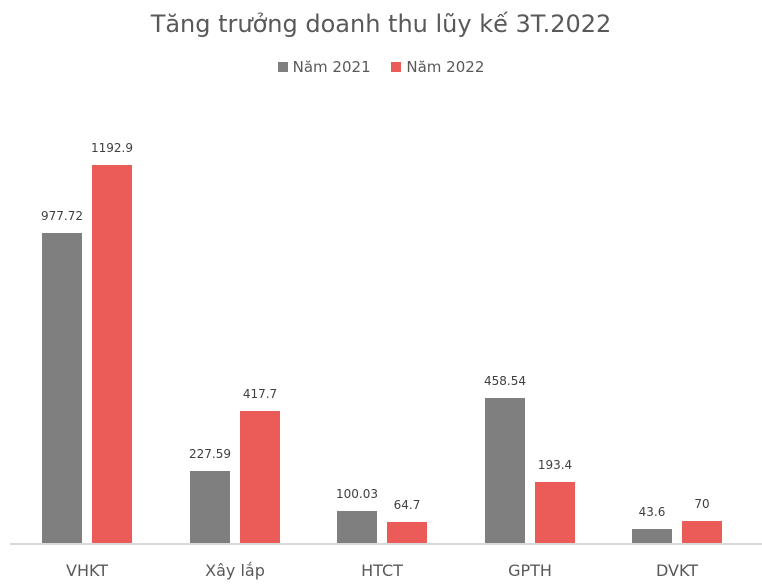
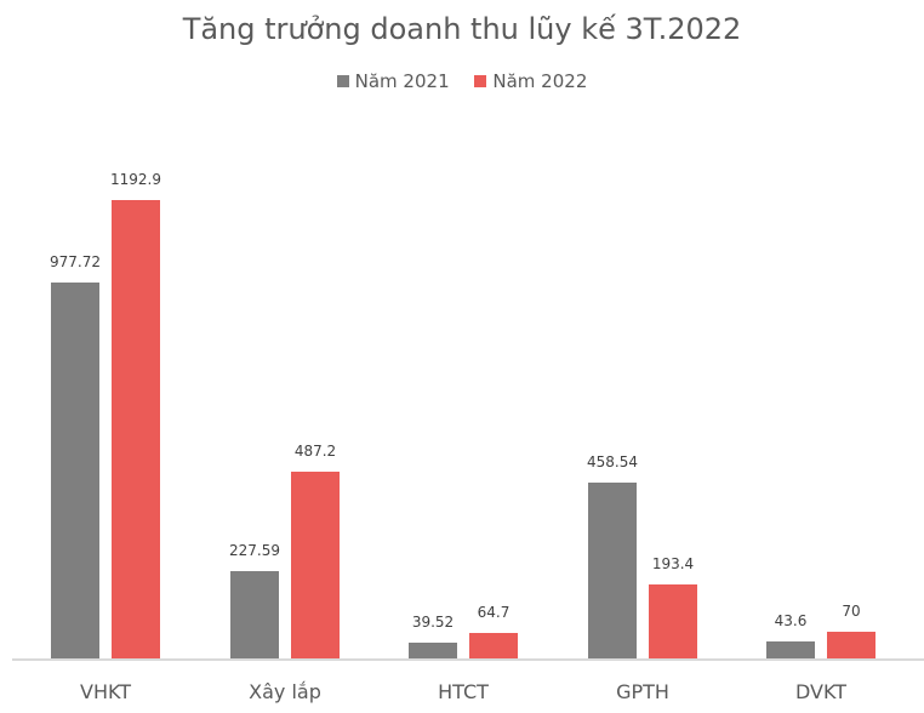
Năm 2022/Xây lắp: 417.7 -> 487.2
Năm 2021/HTCT: 100.03 -> 39.52
